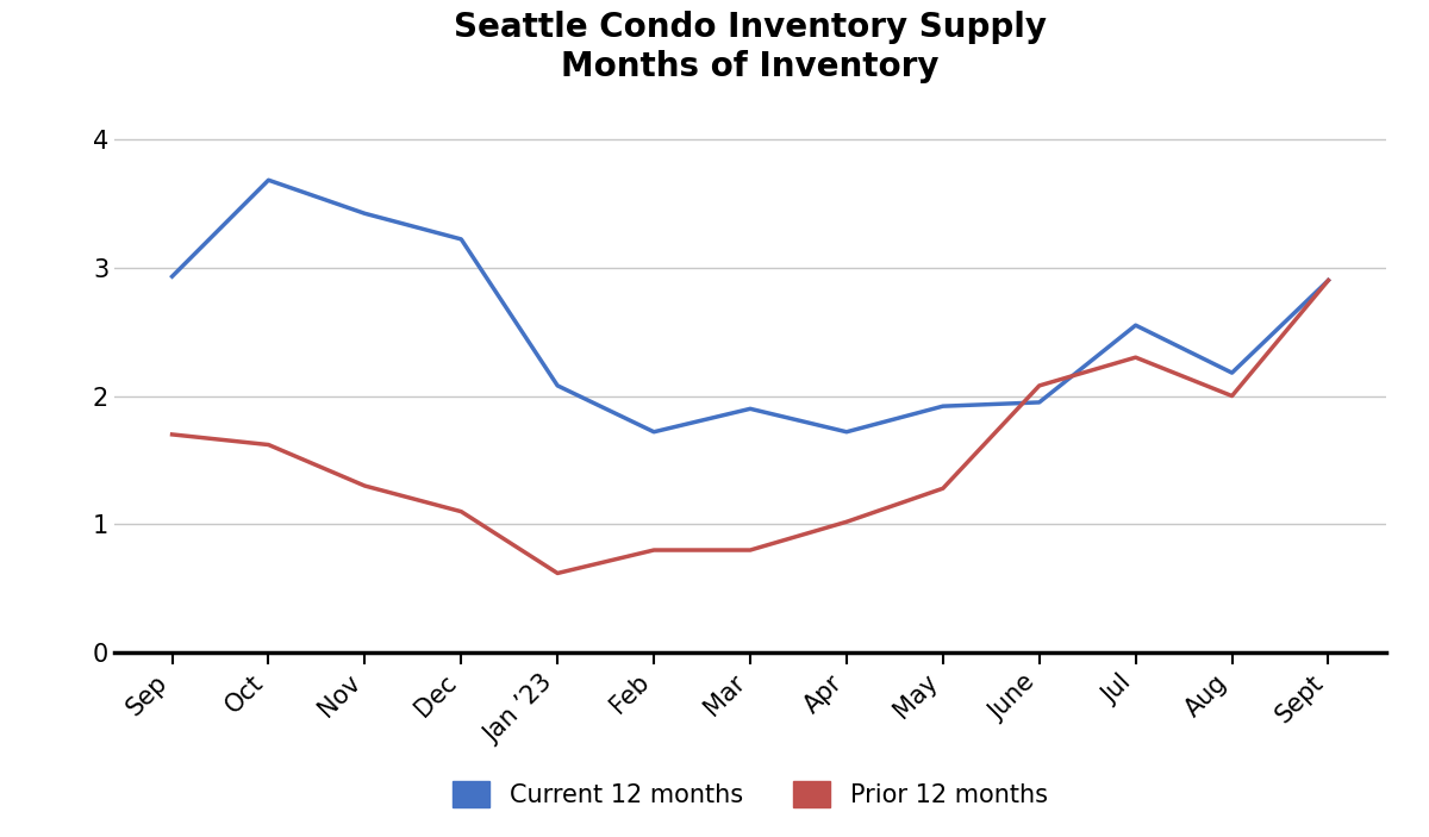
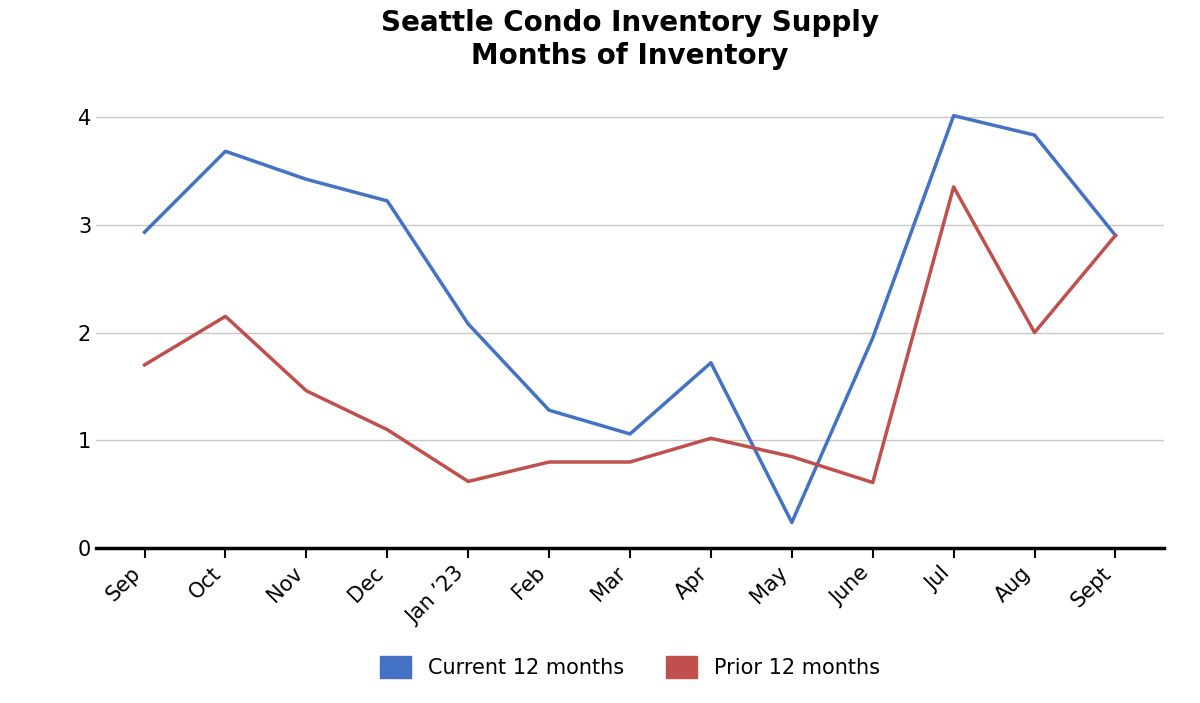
Prior 12 months/Oct: 1.62 -> 2.15
Prior 12 months/Nov: 1.30 -> 1.46
Current 12 months/Feb: 1.72 -> 1.28
Current 12 months/Mar: 1.90 -> 1.06
Current 12 months/May: 1.92 -> 0.24
Prior 12 months/May: 1.28 -> 0.85
Prior 12 months/June: 2.08 -> 0.61
Current 12 months/Jul: 2.55 -> 4.01
Prior 12 months/Jul: 2.30 -> 3.35
Current 12 months/Aug: 2.18 -> 3.83
